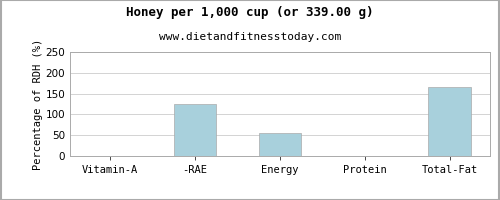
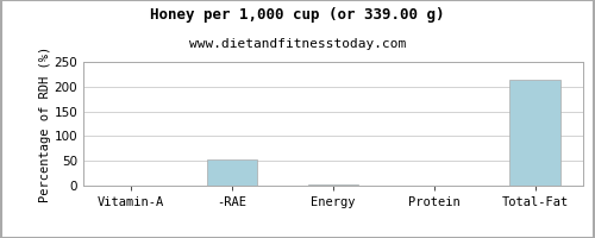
-RAE: 125 -> 52
Energy: 55 -> 2
Total-Fat: 165 -> 213
